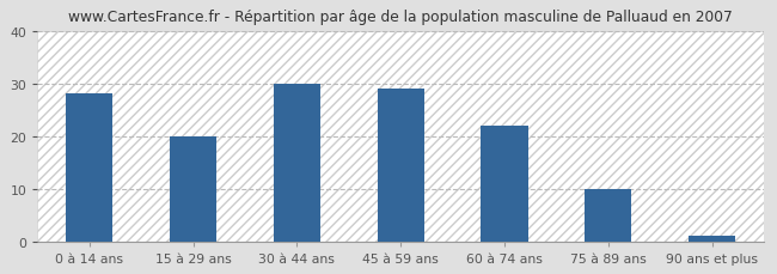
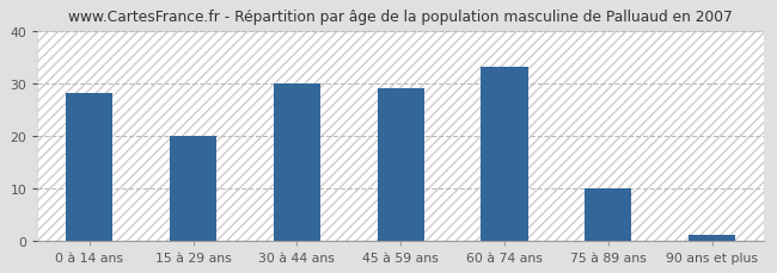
60 à 74 ans: 22 -> 33
